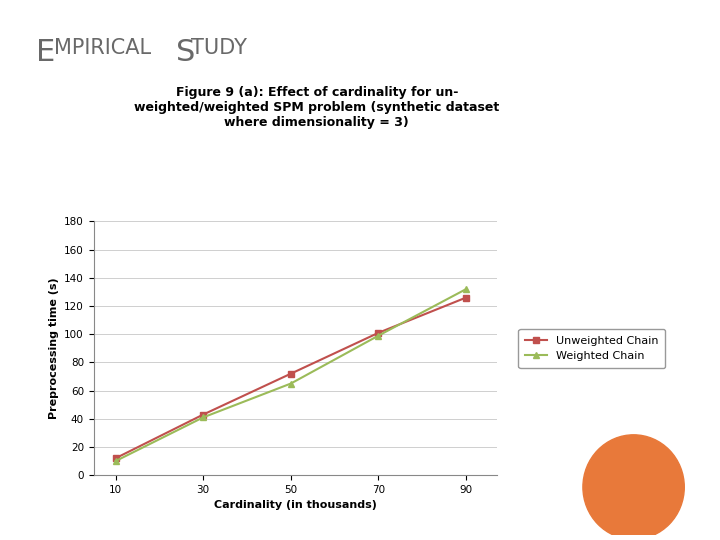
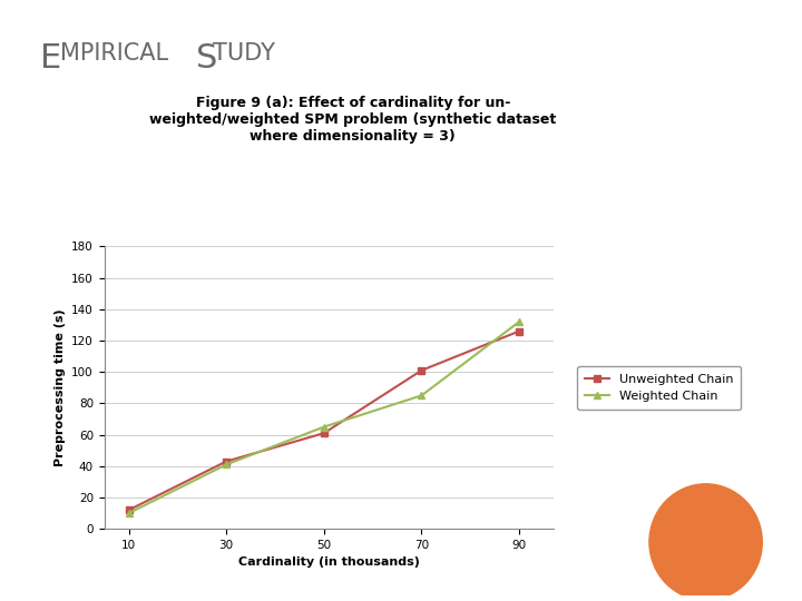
Unweighted Chain/50: 72 -> 61
Weighted Chain/70: 99 -> 85
